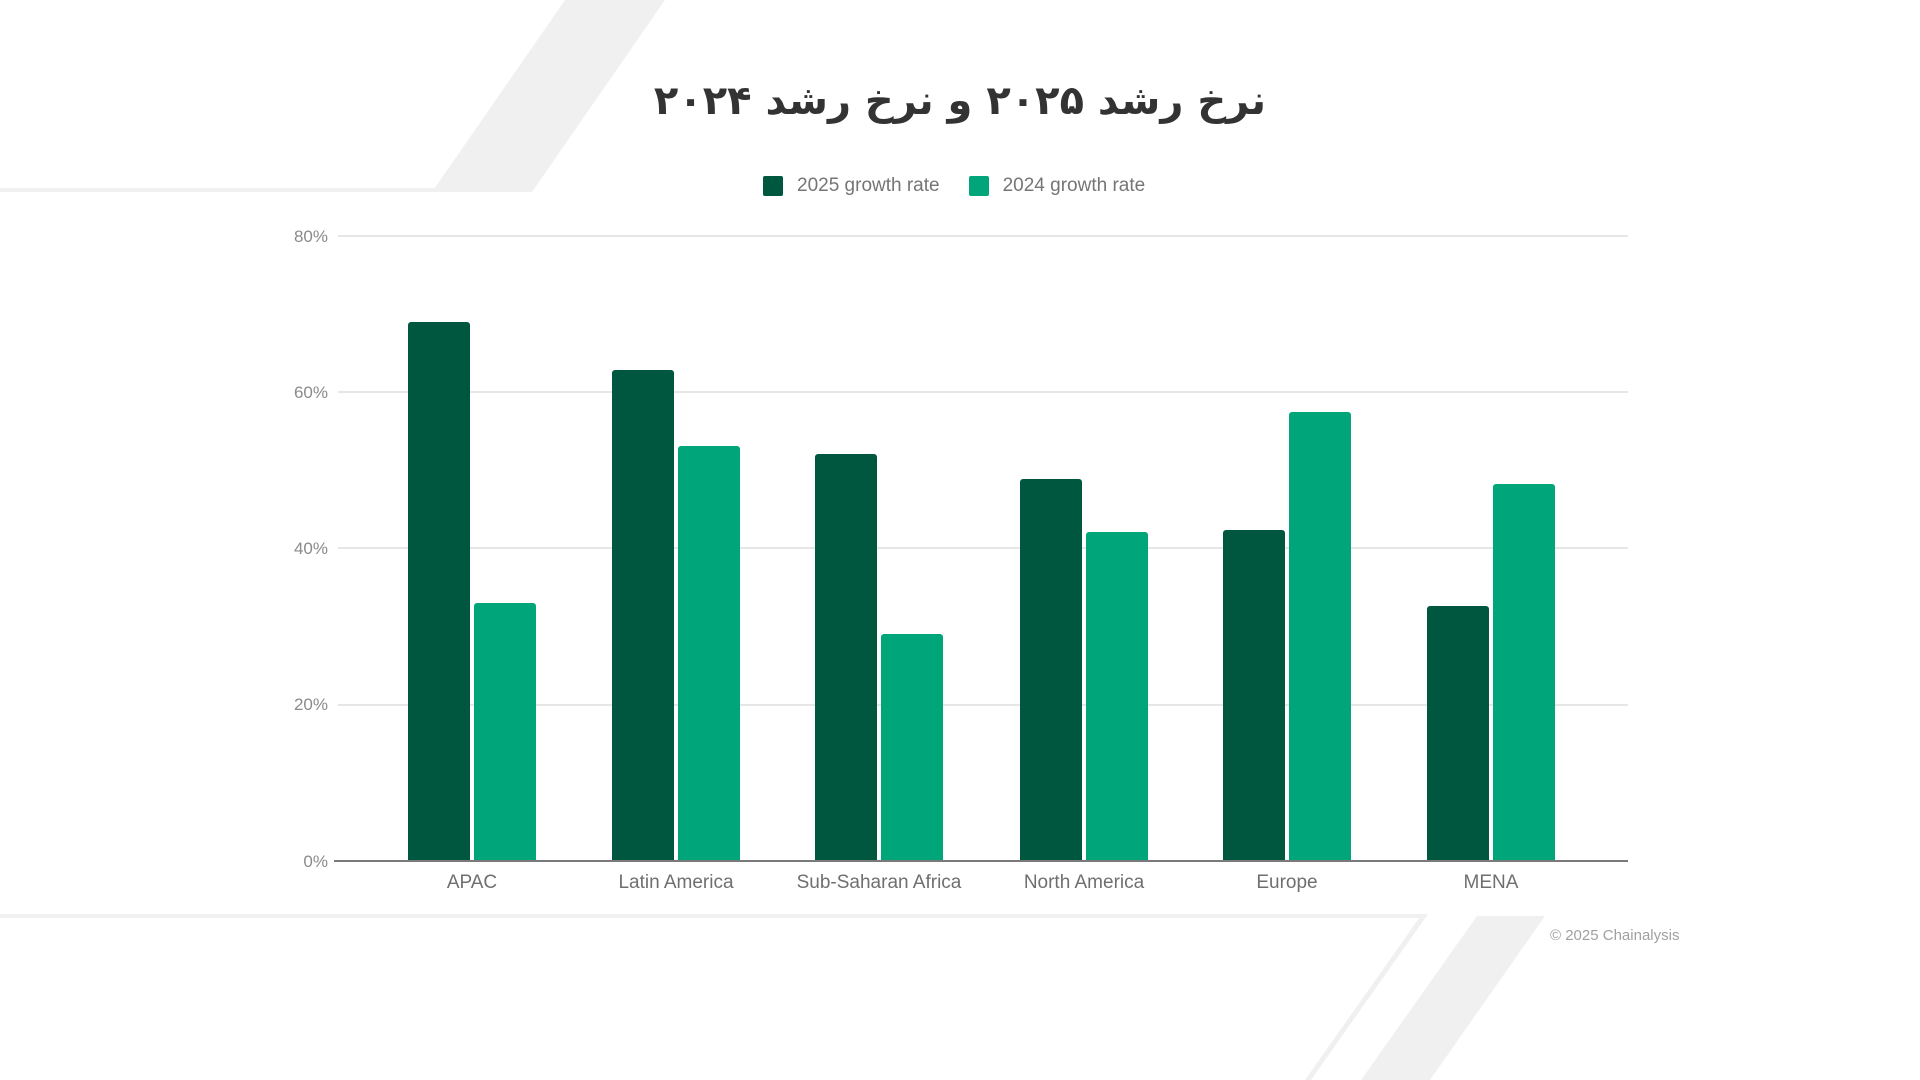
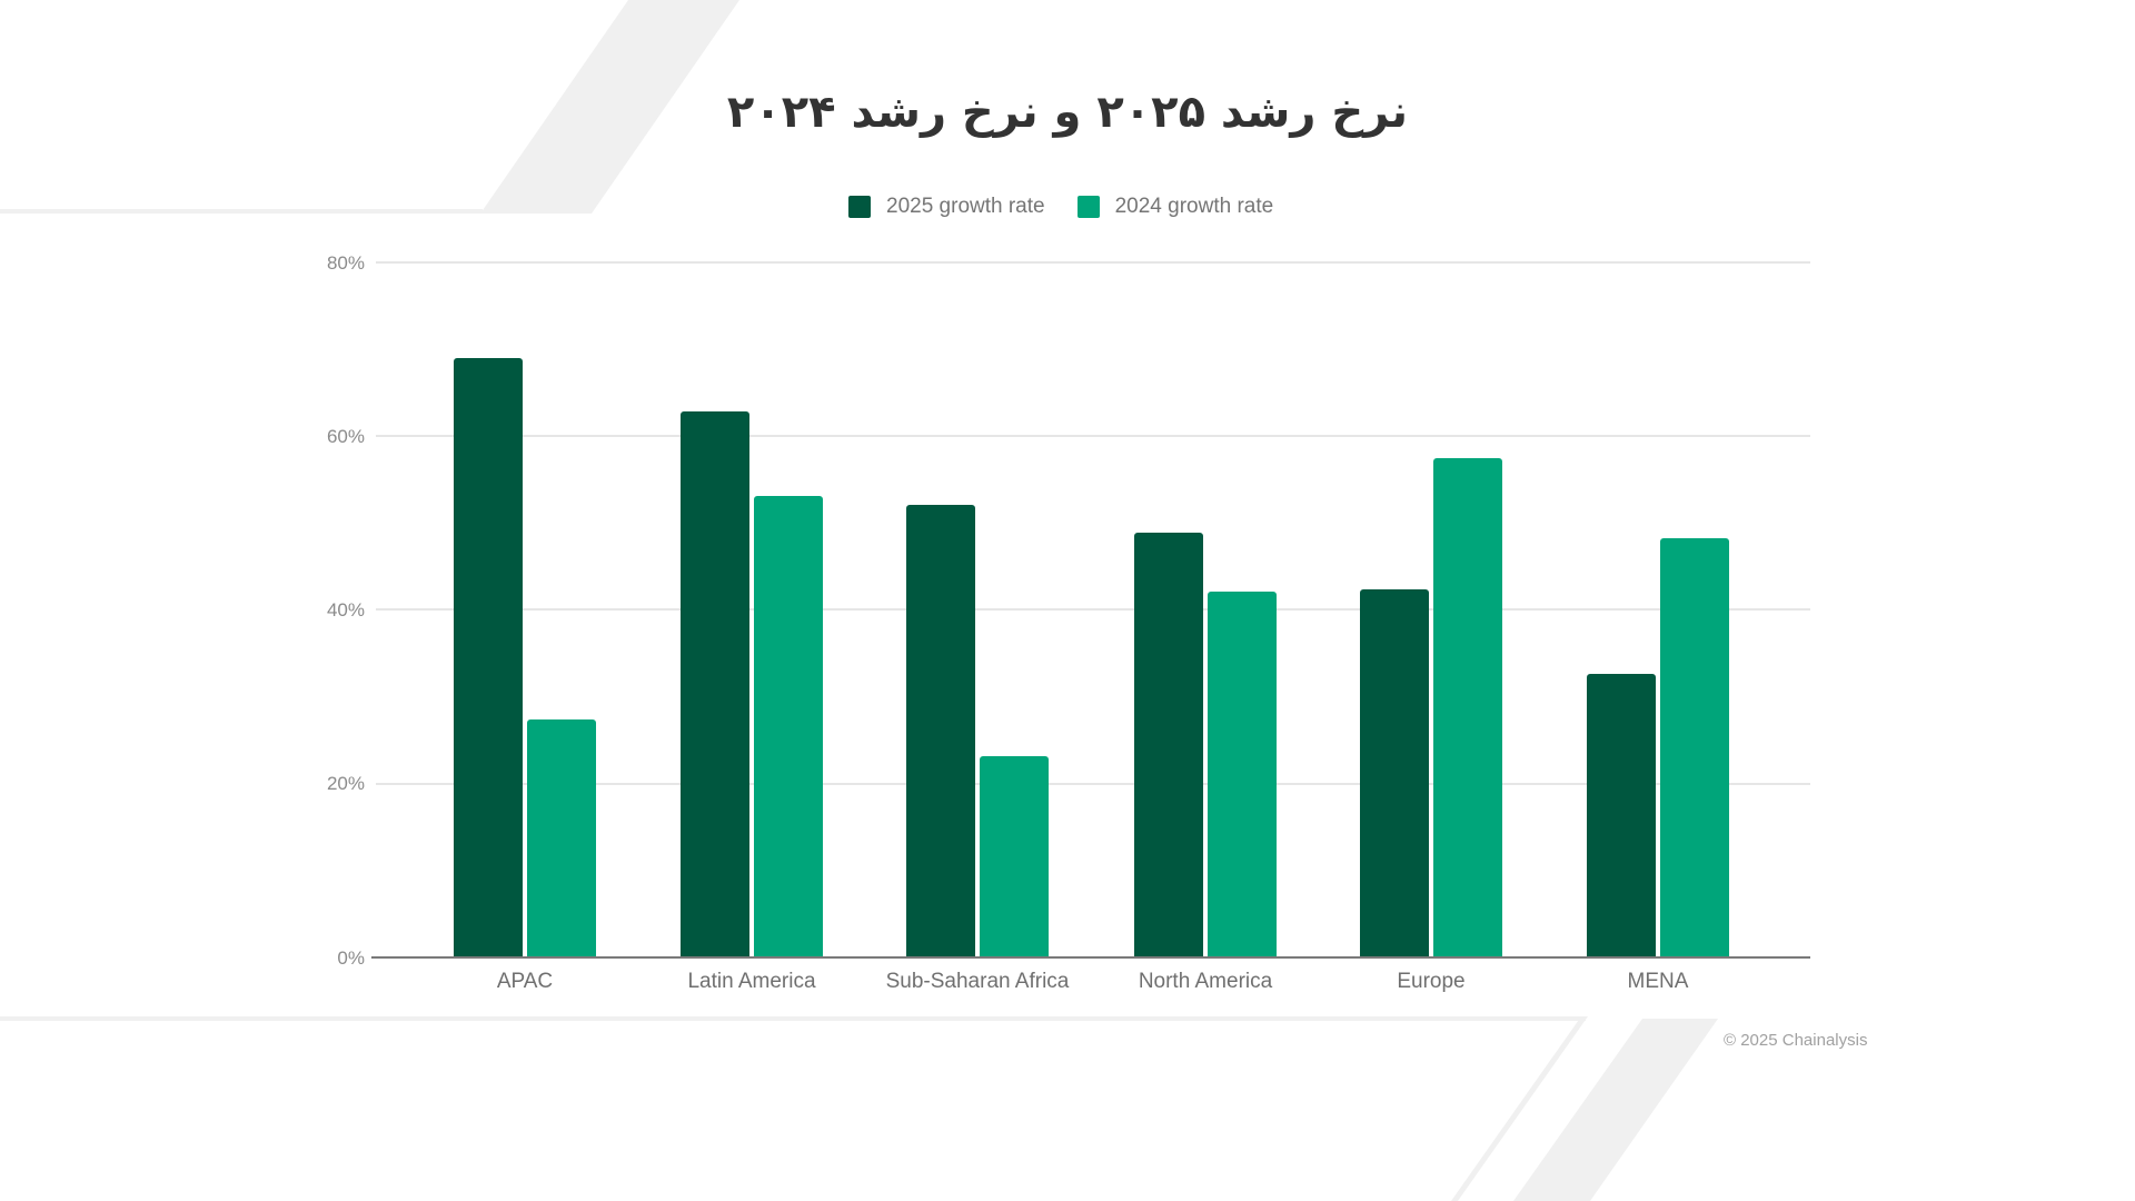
2024 growth rate/APAC: 33% -> 27%
2024 growth rate/Sub-Saharan Africa: 29% -> 23%
